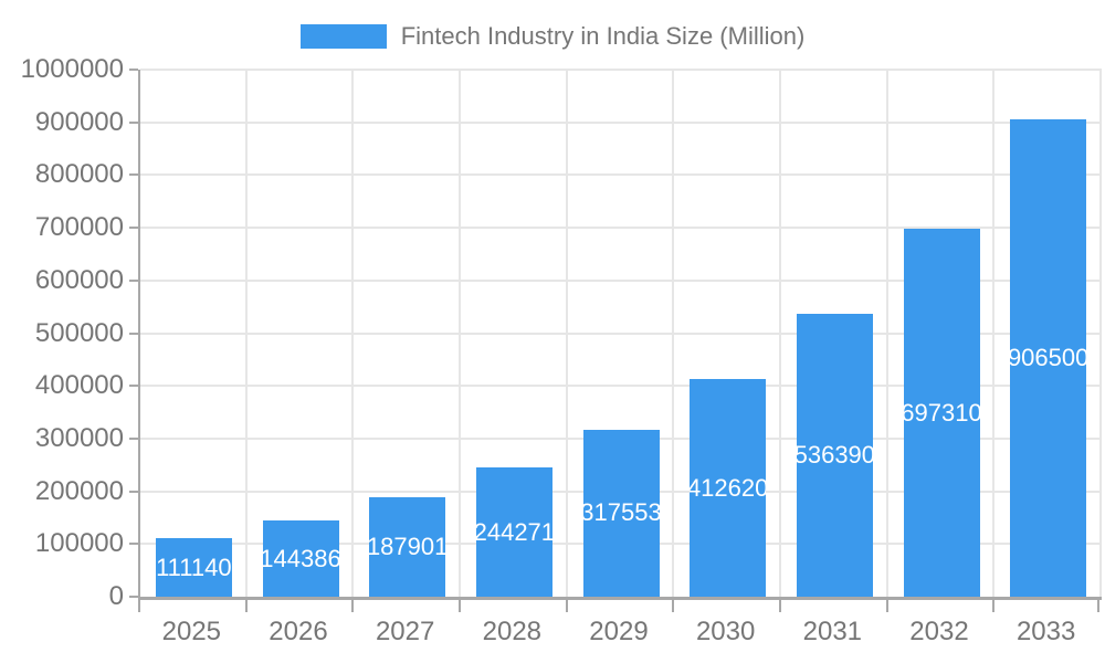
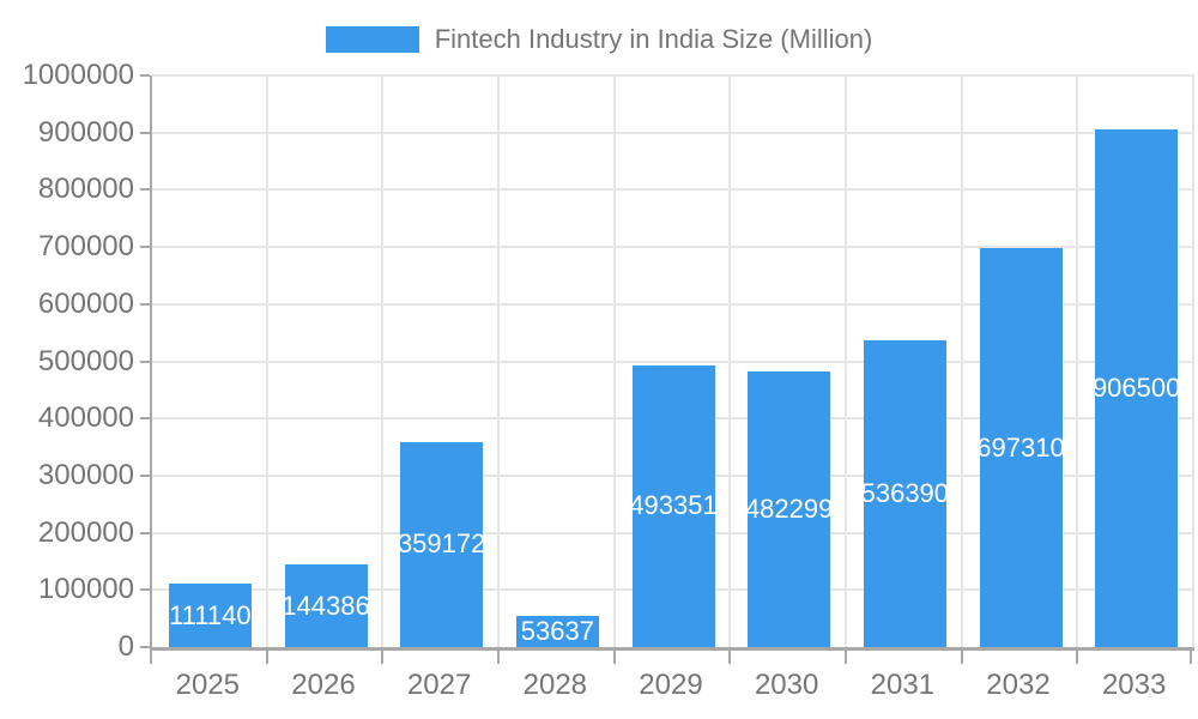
2027: 187901 -> 359172
2028: 244271 -> 53637
2029: 317553 -> 493351
2030: 412620 -> 482299
